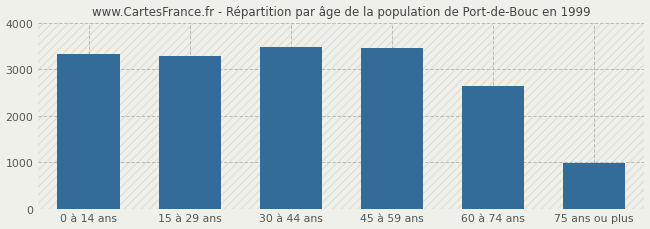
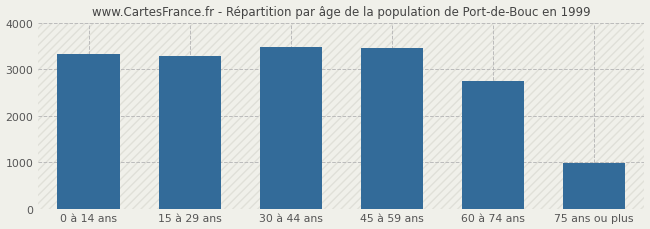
60 à 74 ans: 2630 -> 2750
